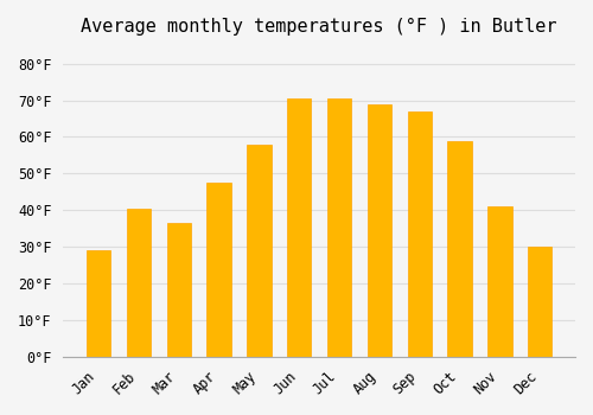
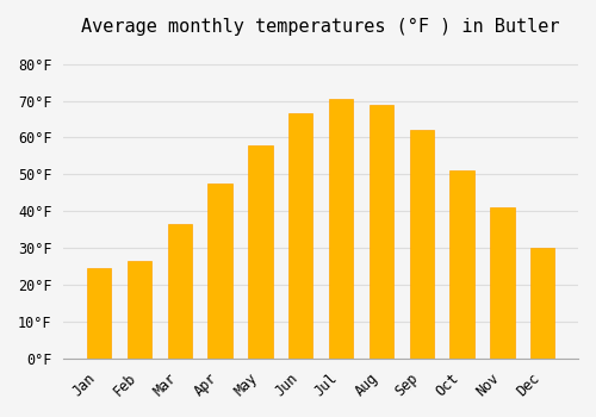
Jan: 29.0°F -> 24.5°F
Feb: 40.5°F -> 26.5°F
Jun: 70.5°F -> 66.5°F
Sep: 67.0°F -> 62.0°F
Oct: 59.0°F -> 51.0°F
